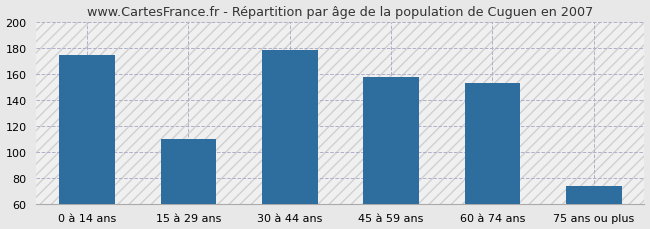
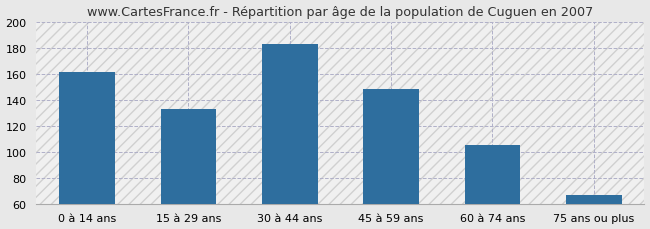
0 à 14 ans: 174 -> 161
15 à 29 ans: 110 -> 133
30 à 44 ans: 178 -> 183
45 à 59 ans: 157 -> 148
60 à 74 ans: 153 -> 105
75 ans ou plus: 74 -> 67
